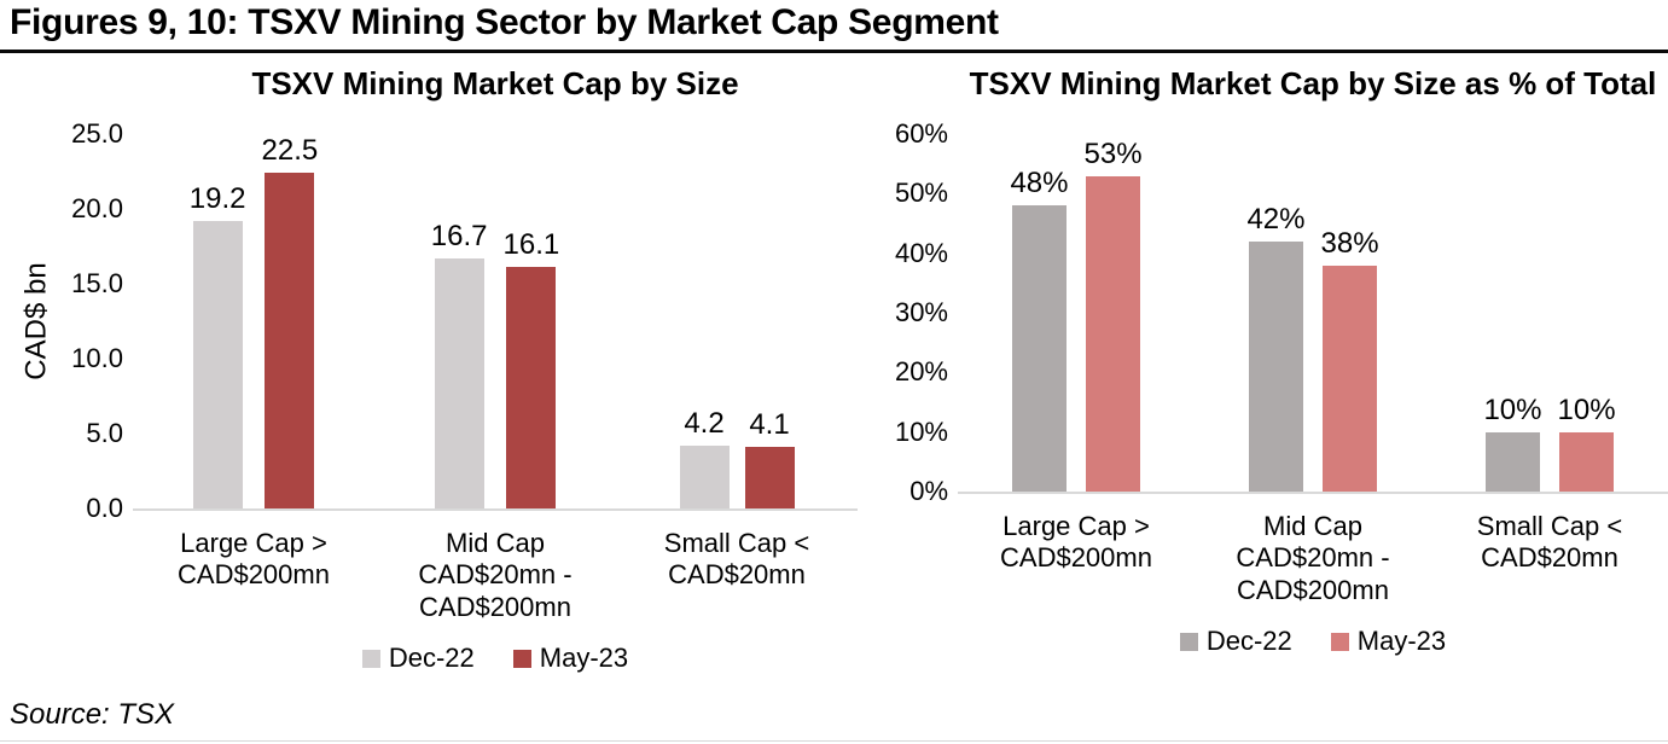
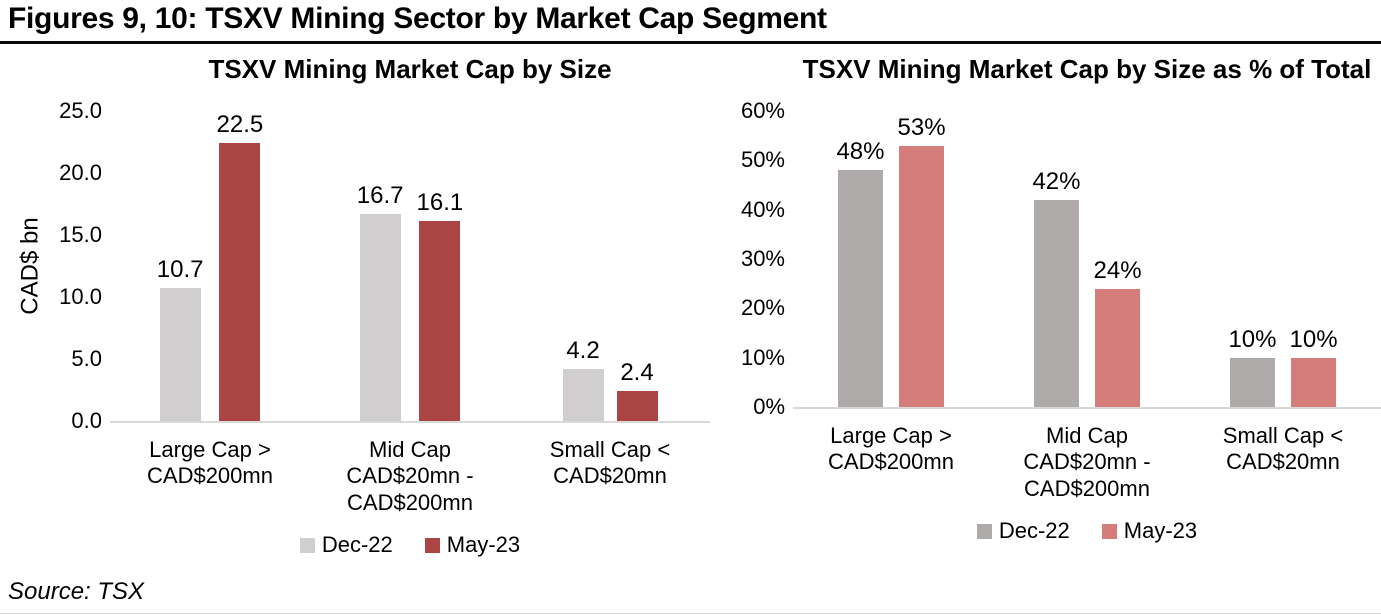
TSXV Mining Market Cap by Size/Dec-22/Large Cap > CAD$200mn: 19.2 -> 10.7
TSXV Mining Market Cap by Size/May-23/Small Cap < CAD$20mn: 4.1 -> 2.4
TSXV Mining Market Cap by Size as % of Total/May-23/Mid Cap CAD$20mn - CAD$200mn: 38% -> 24%
